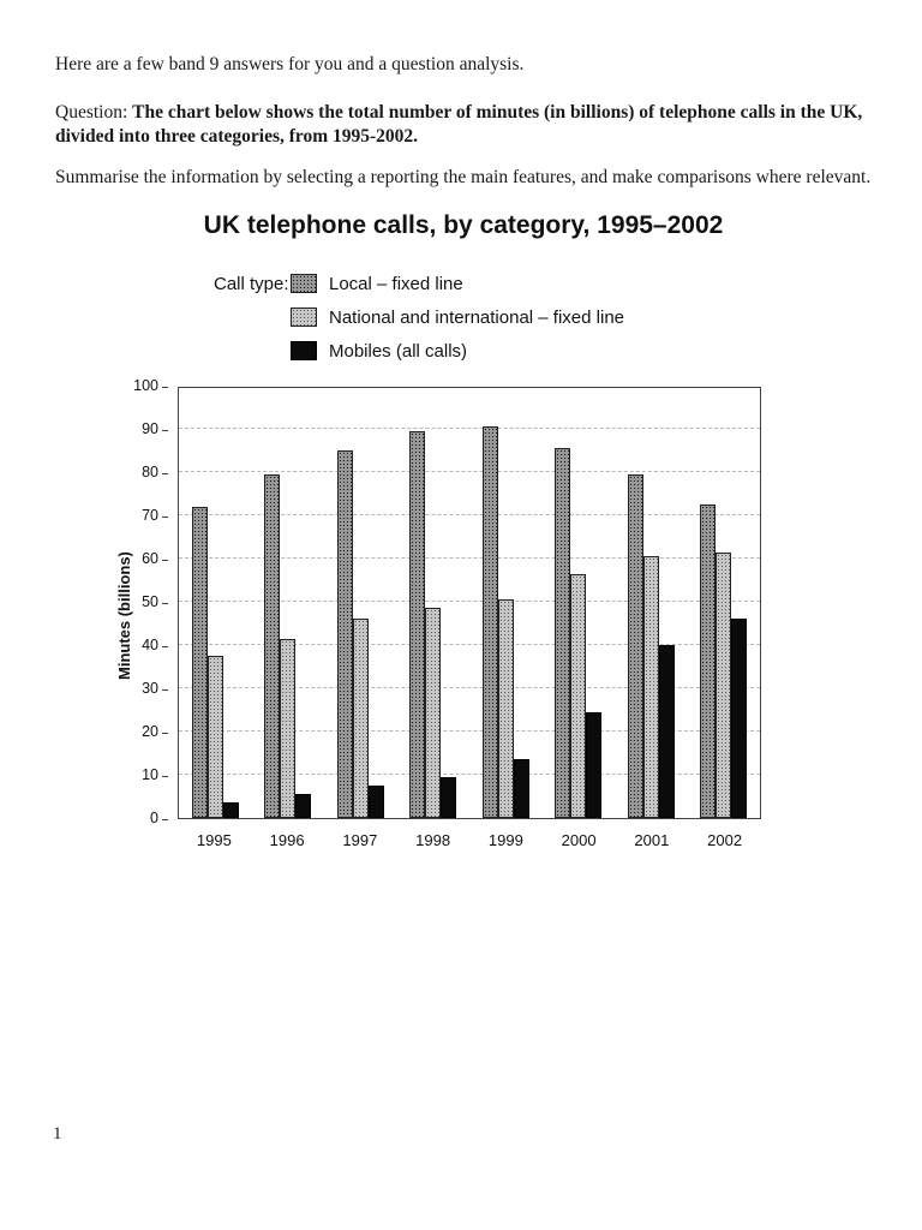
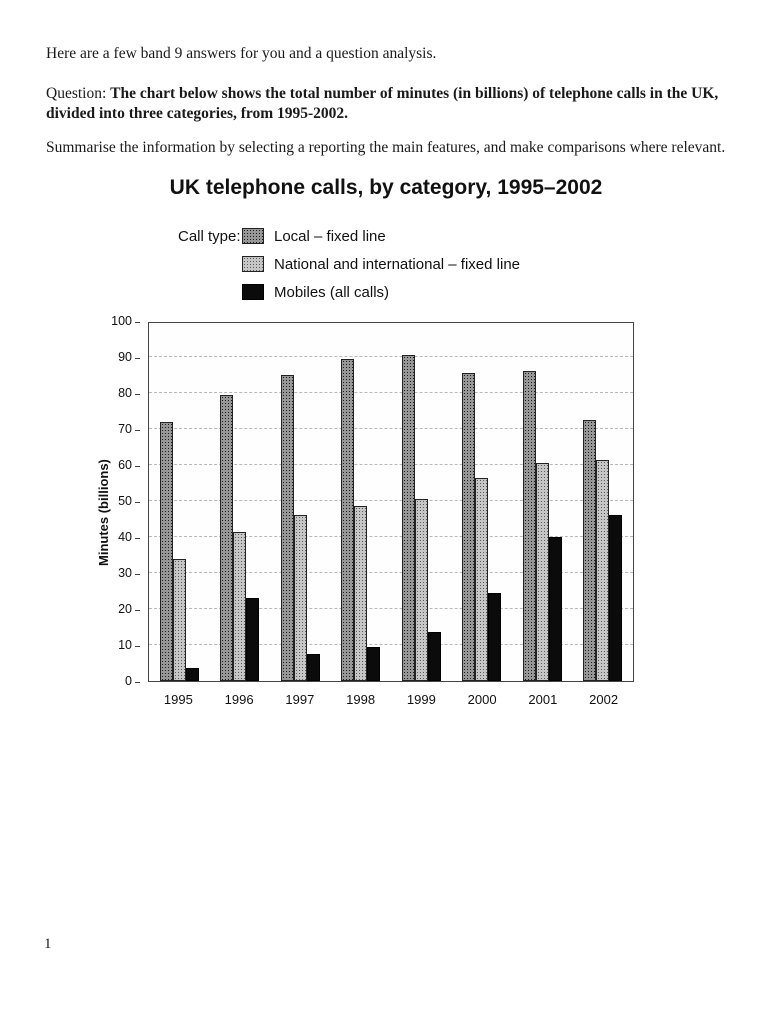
National and international – fixed line/1995: 38 -> 34
Mobiles (all calls)/1996: 6 -> 23
Local – fixed line/2001: 80 -> 86
